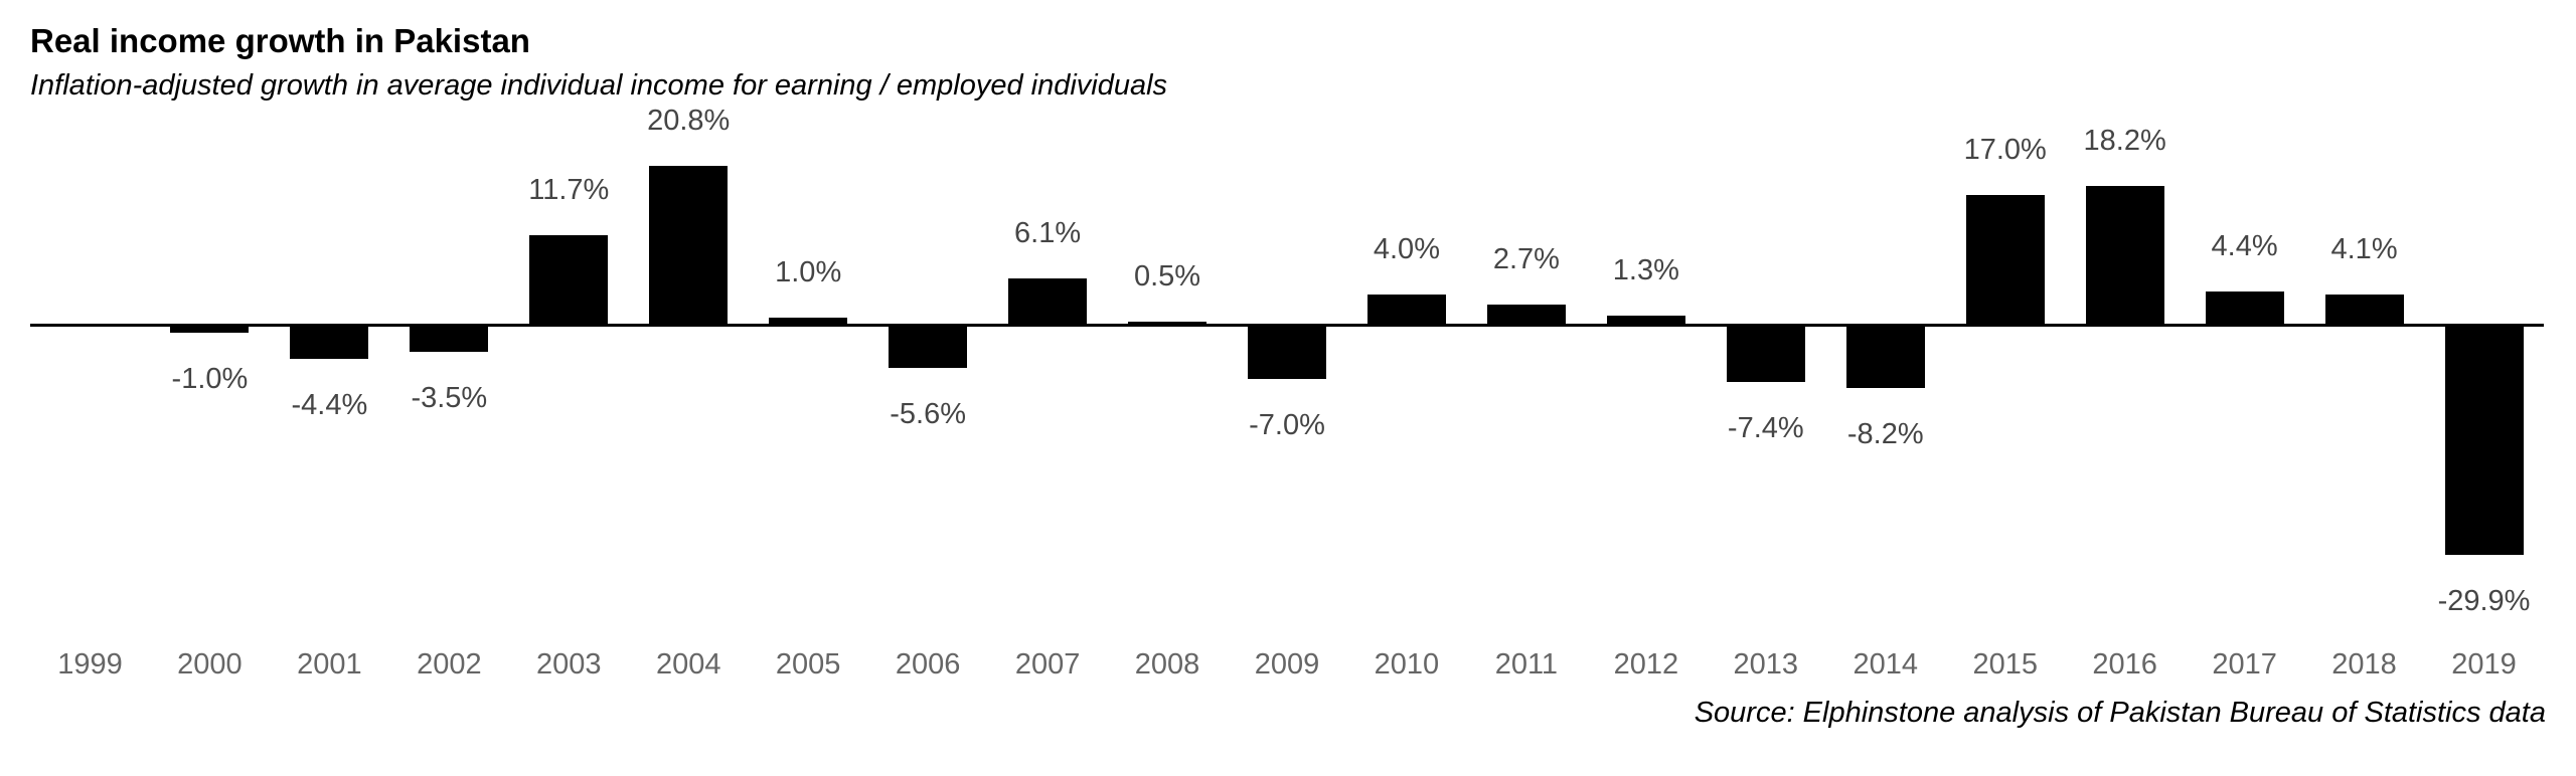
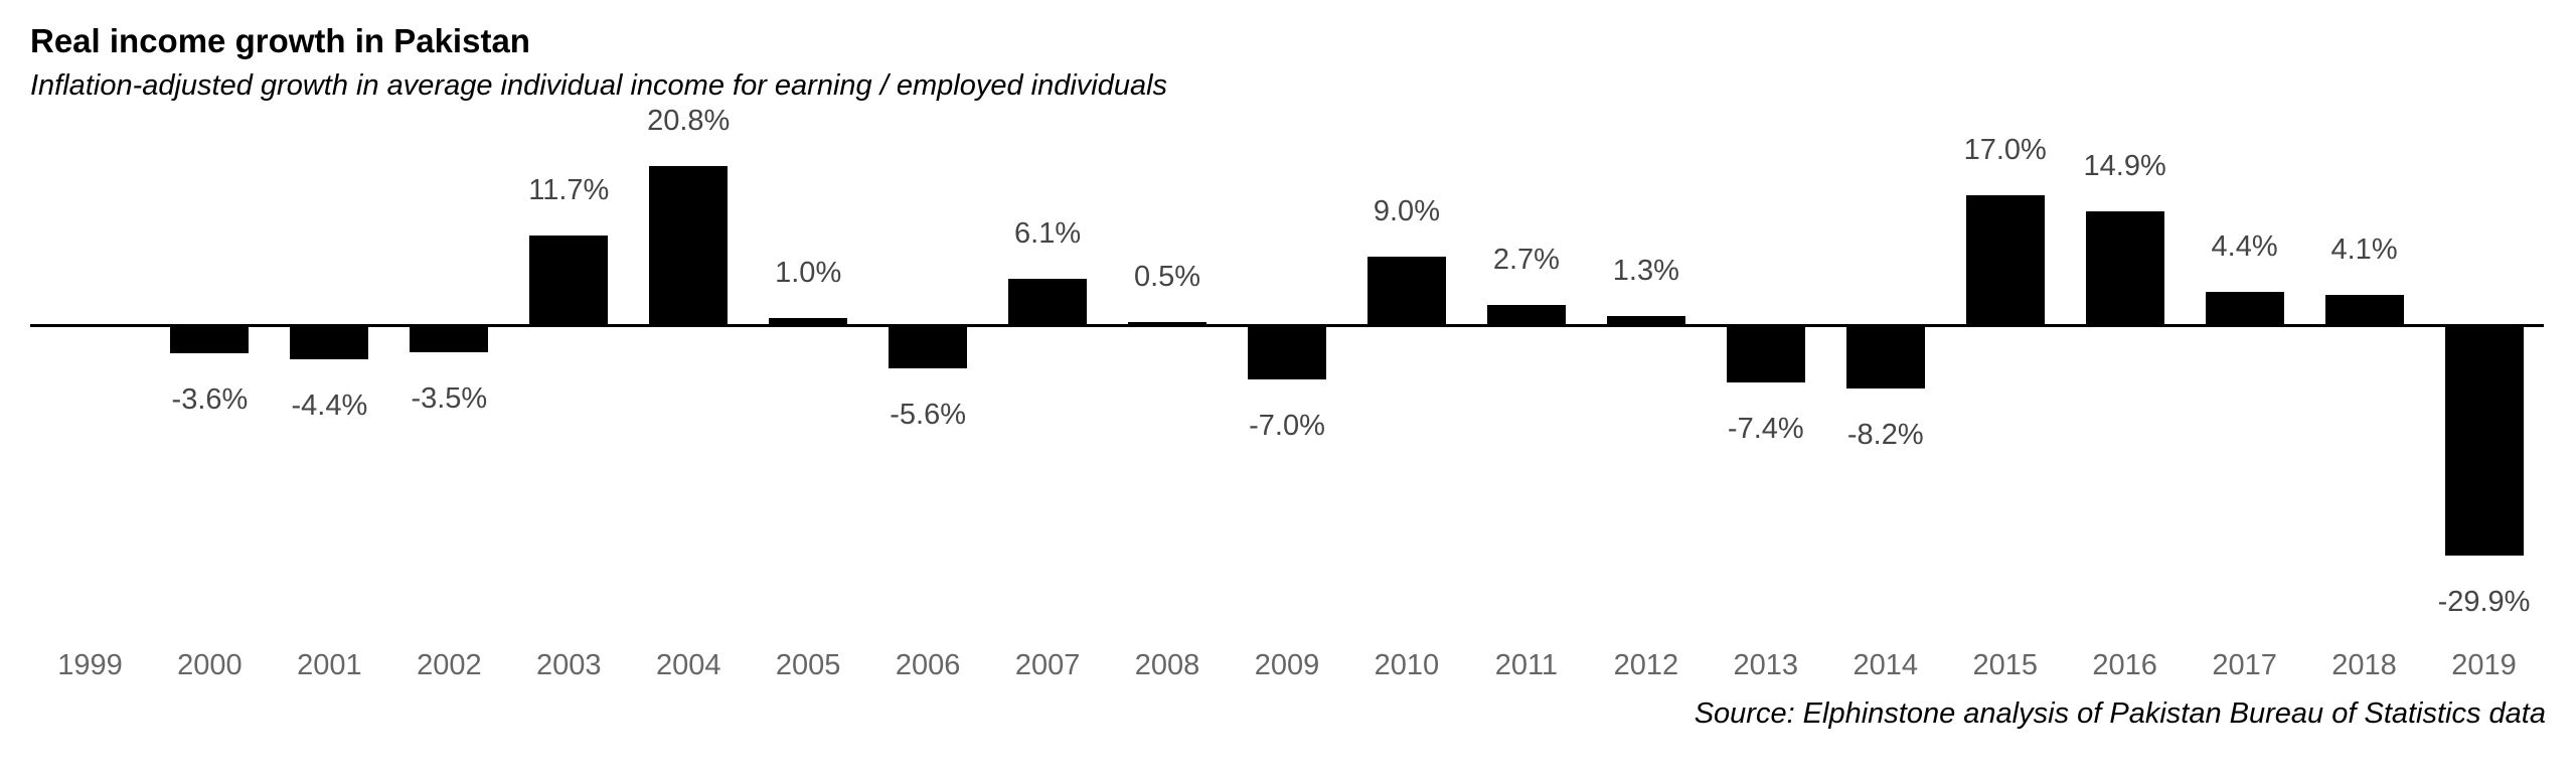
2000: -1.0% -> -3.6%
2010: 4.0% -> 9.0%
2016: 18.2% -> 14.9%
